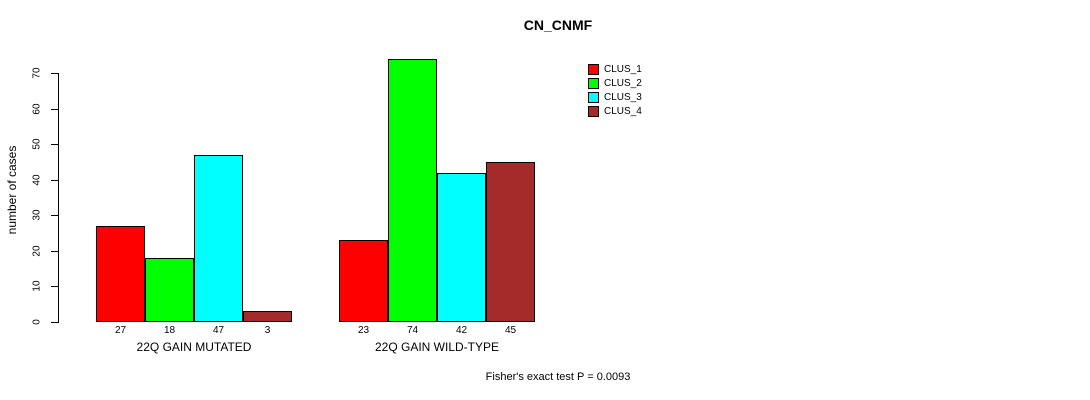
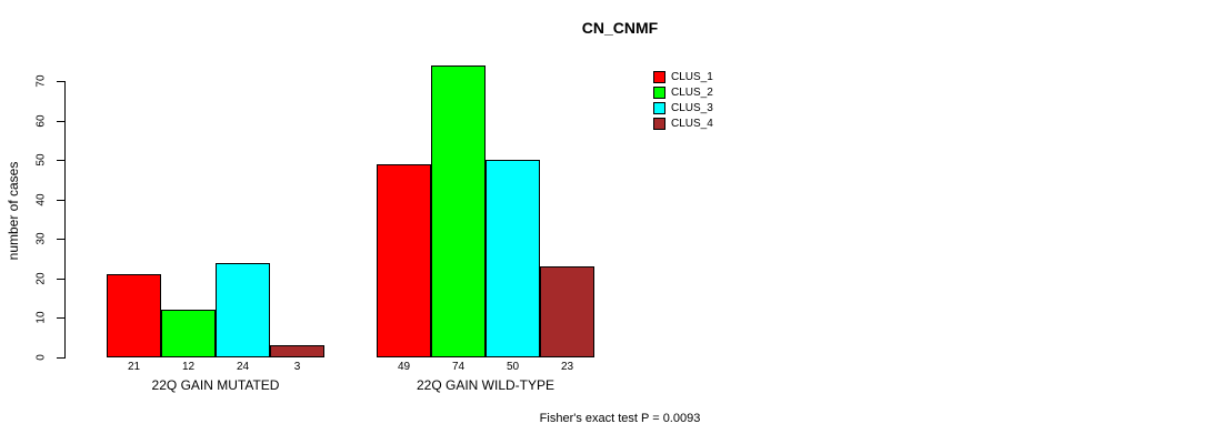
CLUS_1/22Q GAIN MUTATED: 27 -> 21
CLUS_2/22Q GAIN MUTATED: 18 -> 12
CLUS_3/22Q GAIN MUTATED: 47 -> 24
CLUS_1/22Q GAIN WILD-TYPE: 23 -> 49
CLUS_3/22Q GAIN WILD-TYPE: 42 -> 50
CLUS_4/22Q GAIN WILD-TYPE: 45 -> 23
